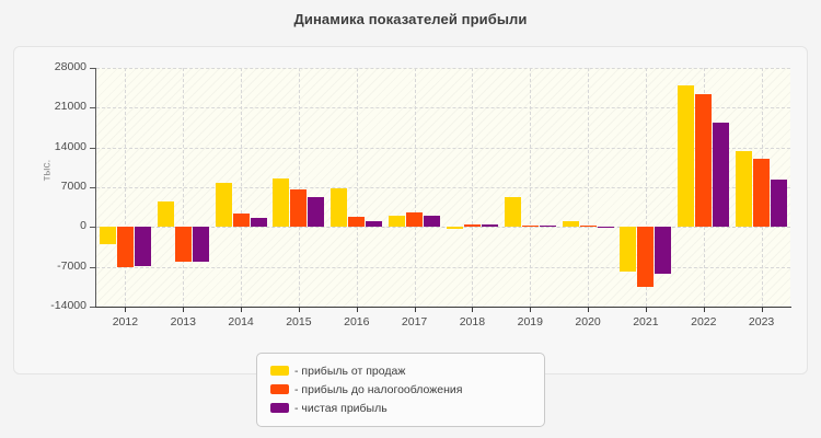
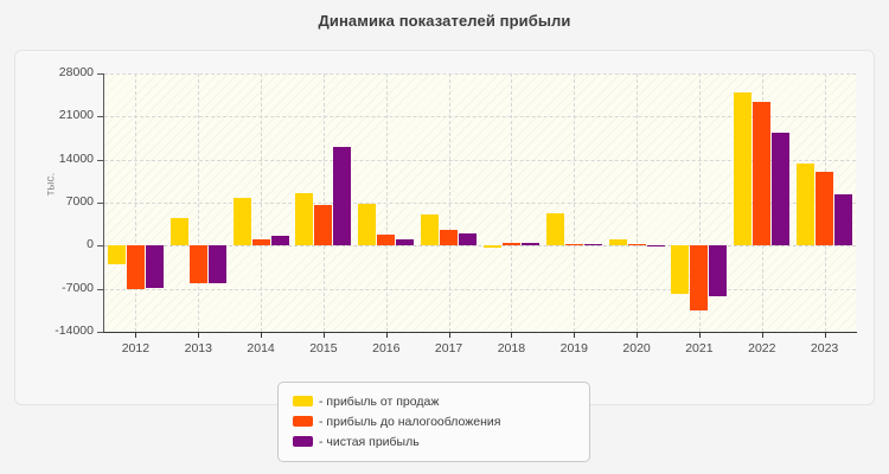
- прибыль до налогообложения/2014: 2000 -> 1000
- чистая прибыль/2015: 5000 -> 16000
- прибыль от продаж/2017: 2000 -> 5000
